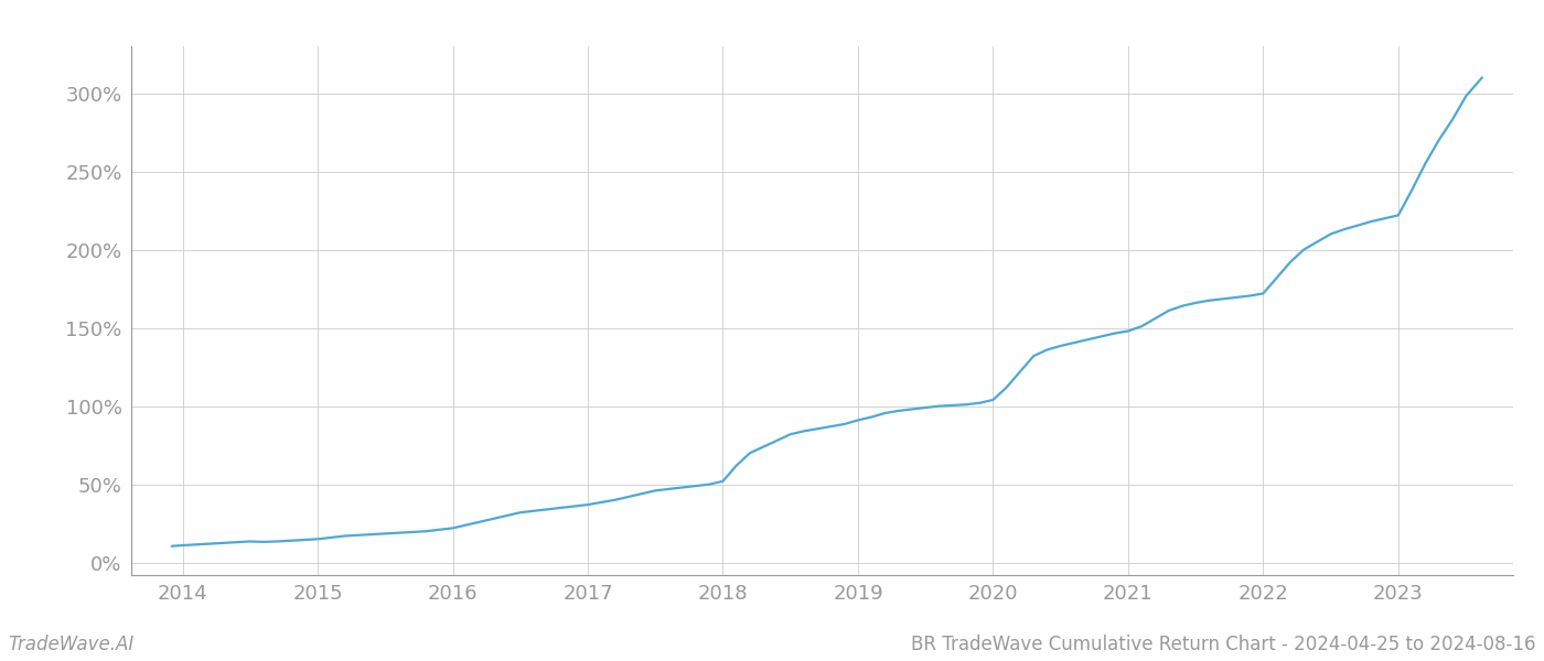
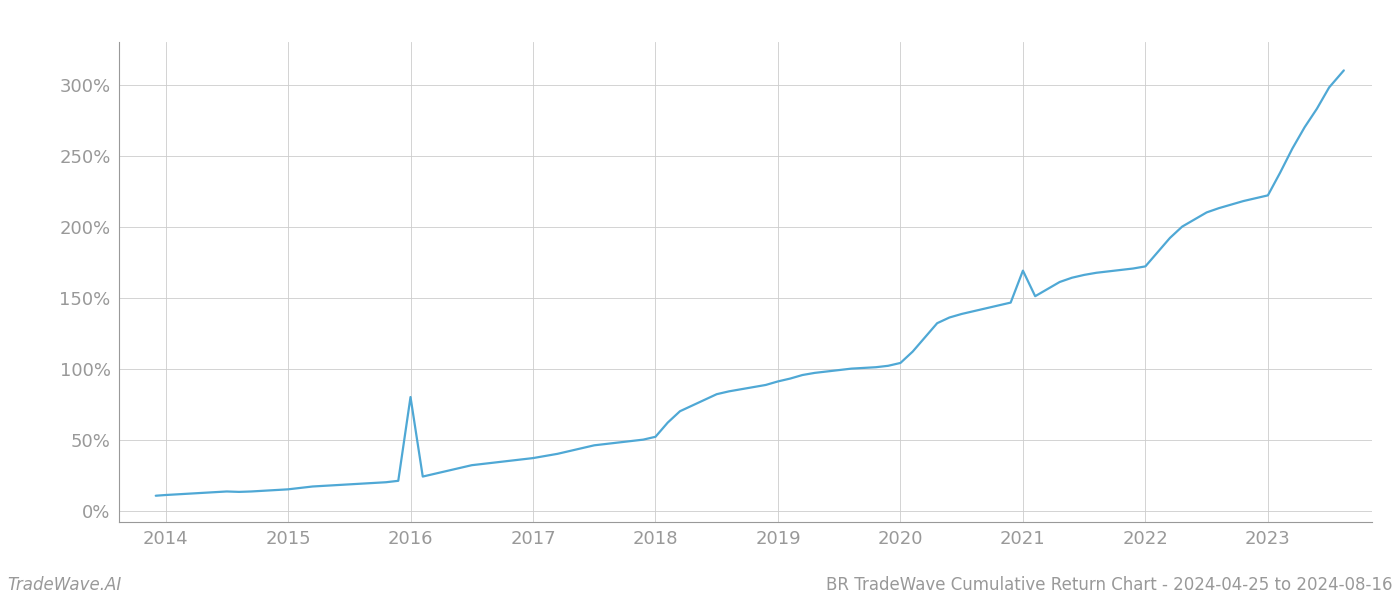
2016: 22% -> 80%
2021: 148% -> 169%
